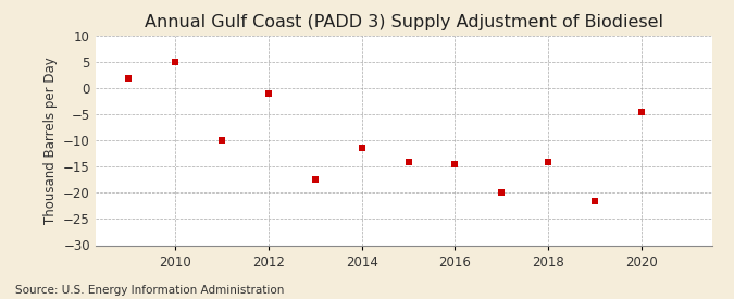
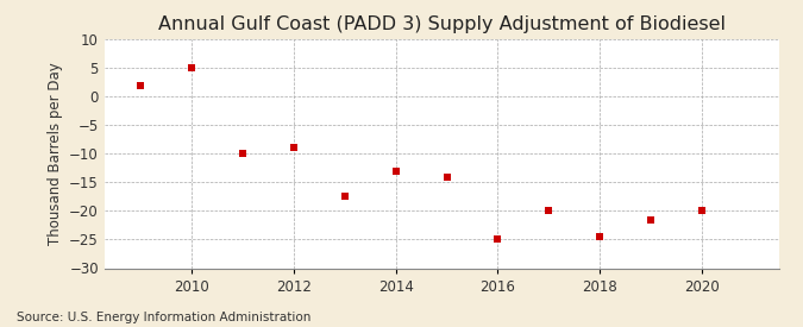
2012: -1.0 -> -9.0
2014: -11.5 -> -13.0
2016: -14.5 -> -25.0
2018: -14.0 -> -24.5
2020: -4.5 -> -20.0
